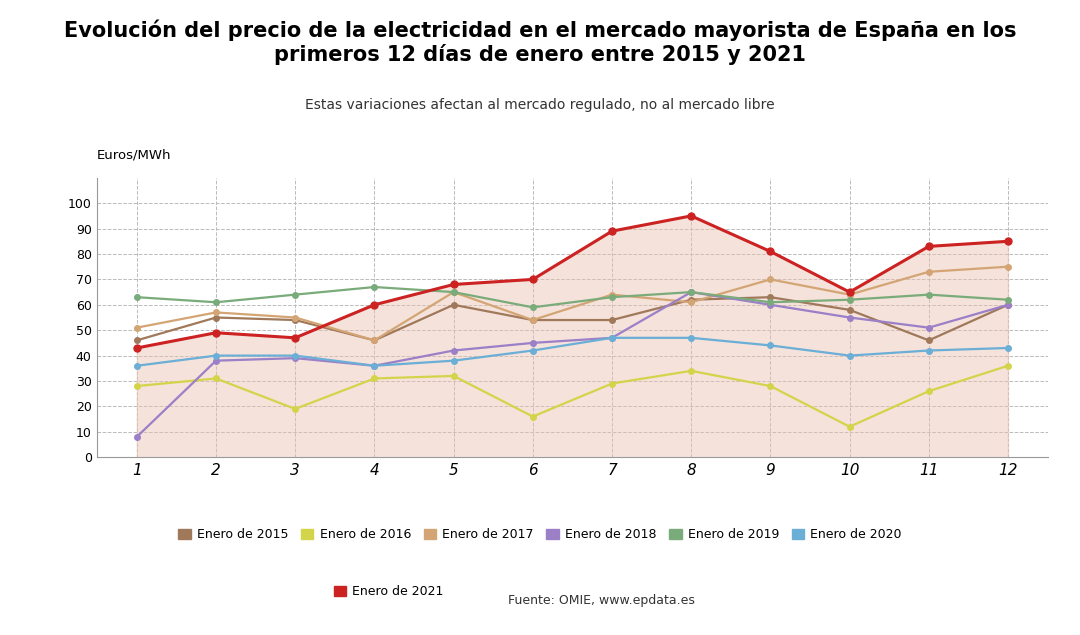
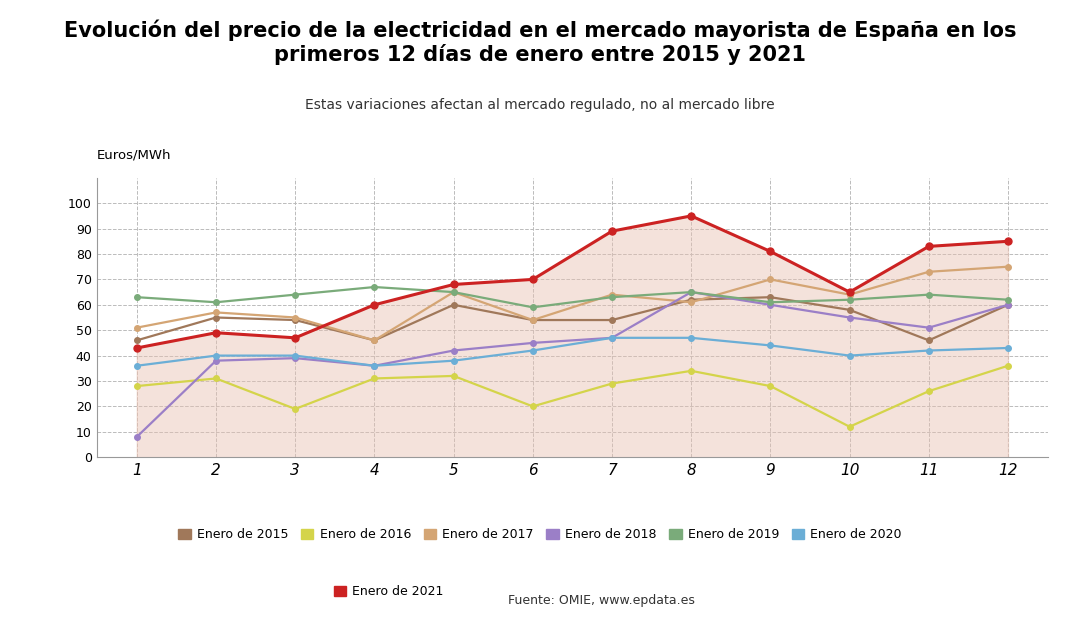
Enero de 2016/6: 16 -> 20
